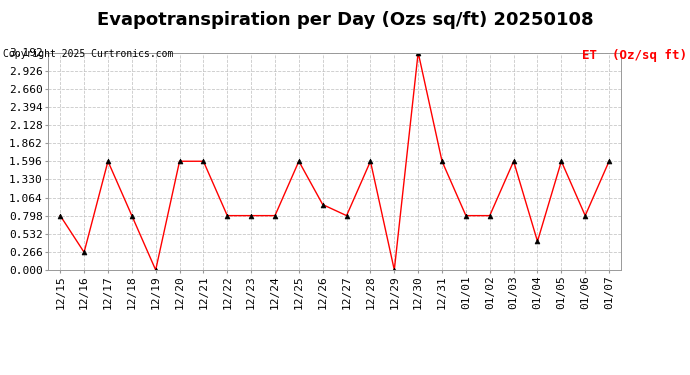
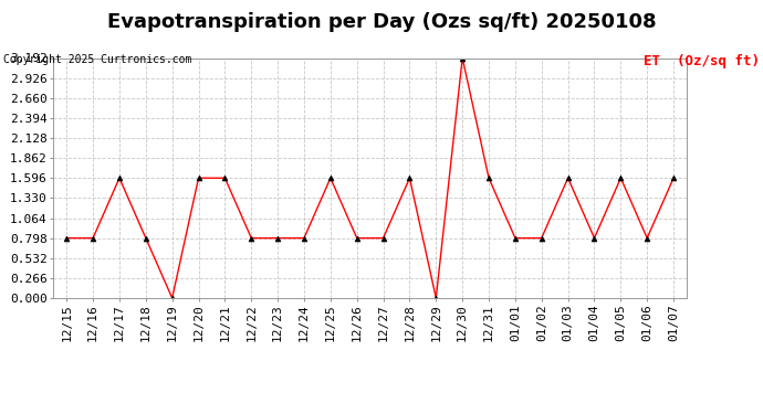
12/16: 0.26 -> 0.80
12/26: 0.96 -> 0.80
01/04: 0.42 -> 0.80
